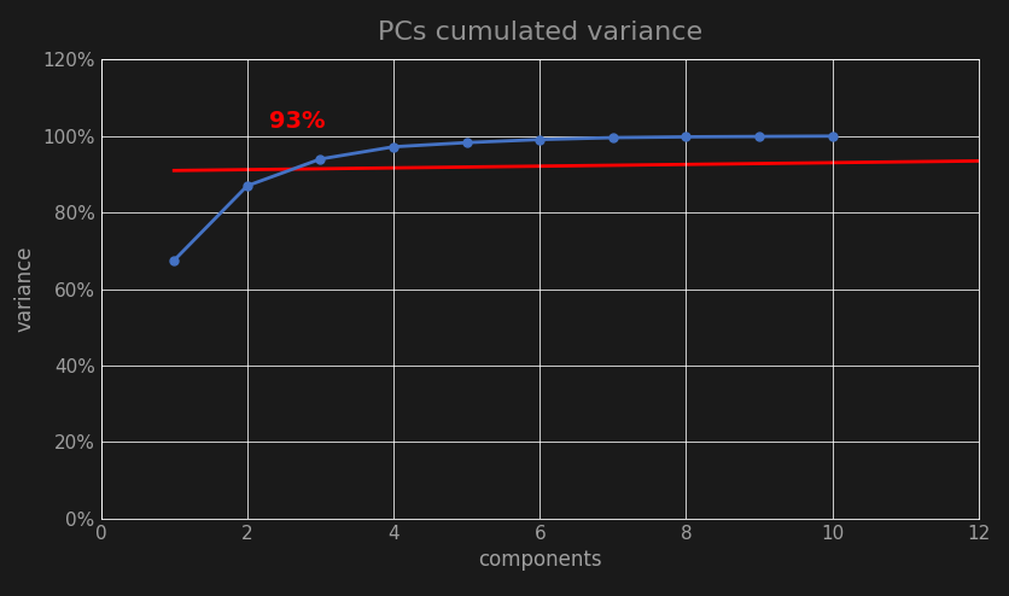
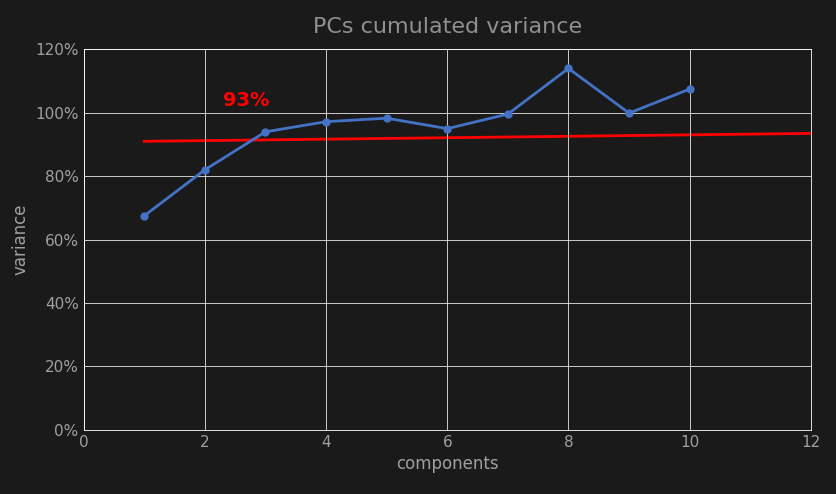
2: 87.0% -> 82.0%
6: 99.1% -> 95.0%
8: 99.8% -> 114.0%
10: 100.0% -> 107.5%
